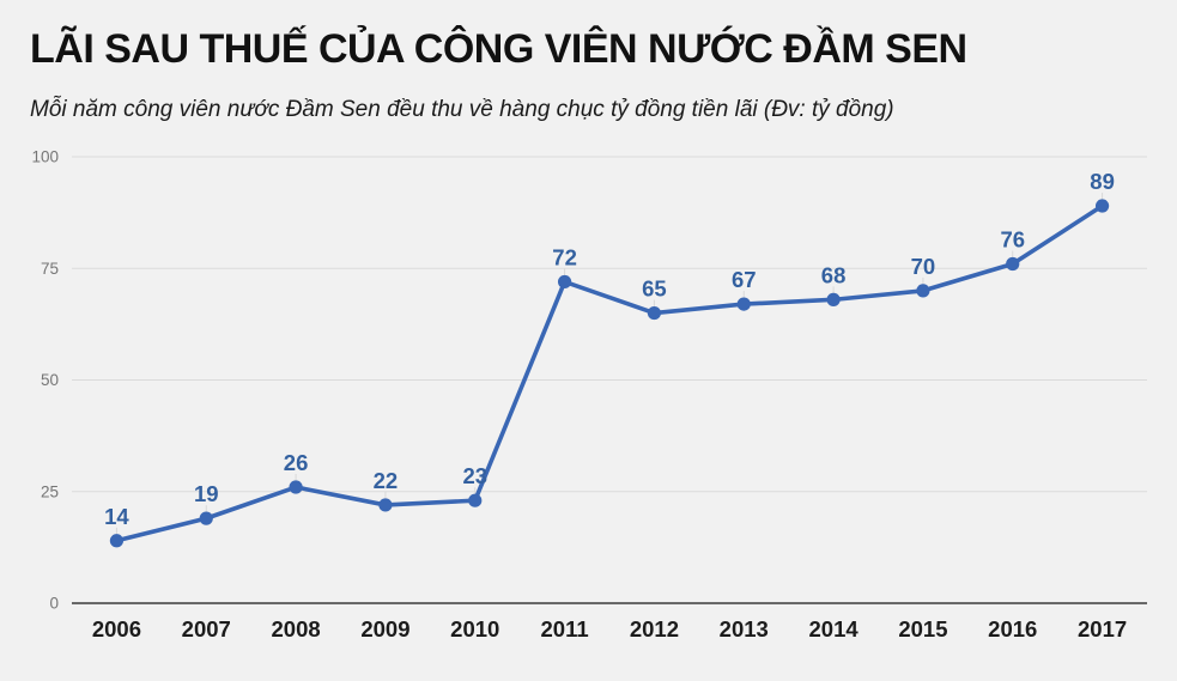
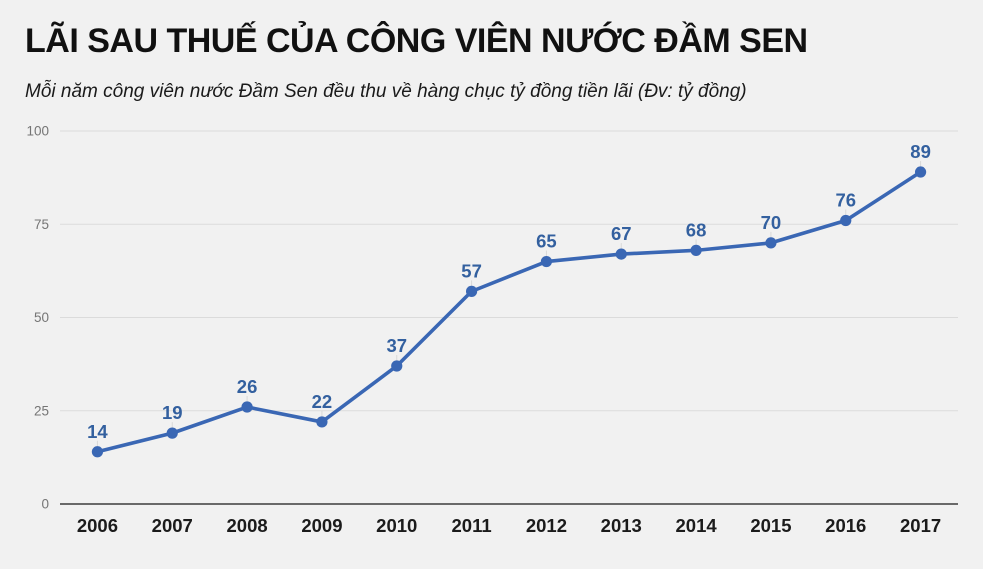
2010: 23 -> 37
2011: 72 -> 57
